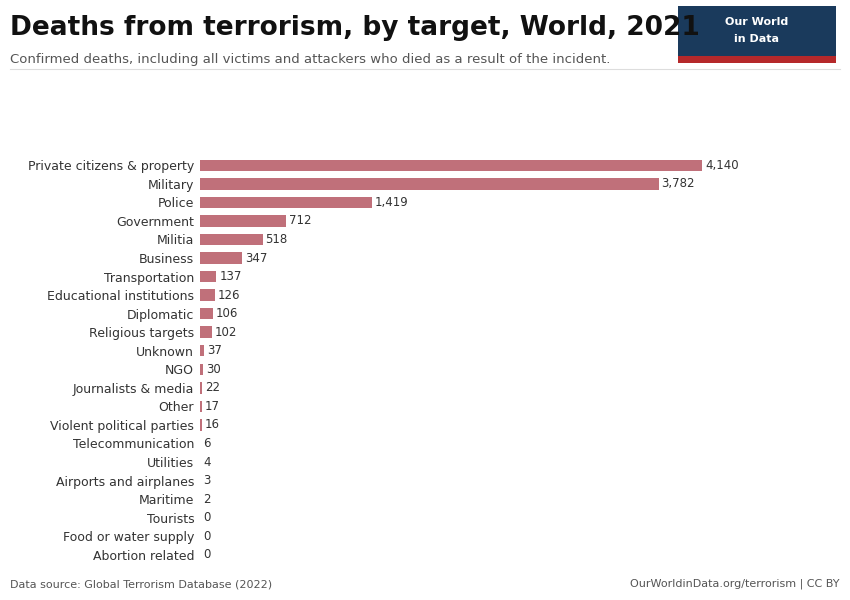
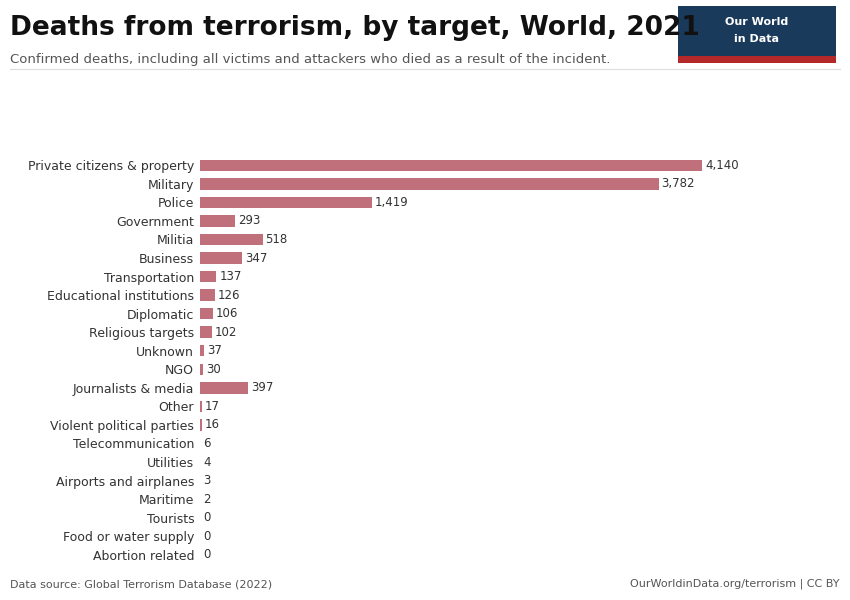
Government: 712 -> 293
Journalists & media: 22 -> 397
